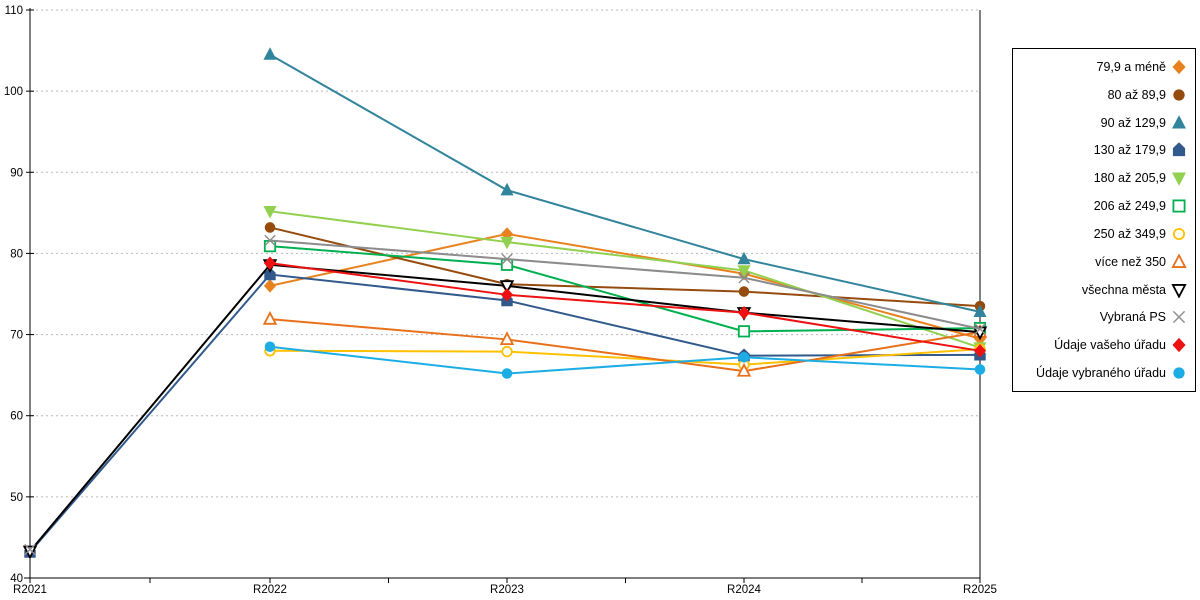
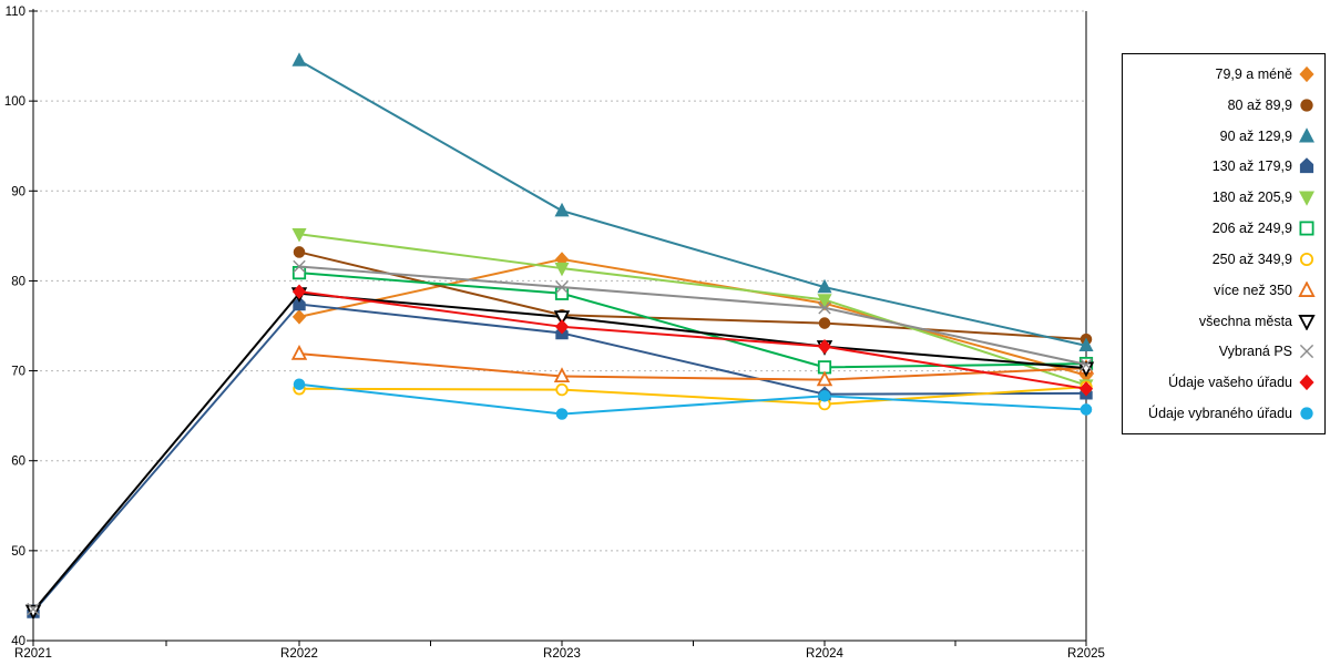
více než 350/R2024: 66 -> 69
